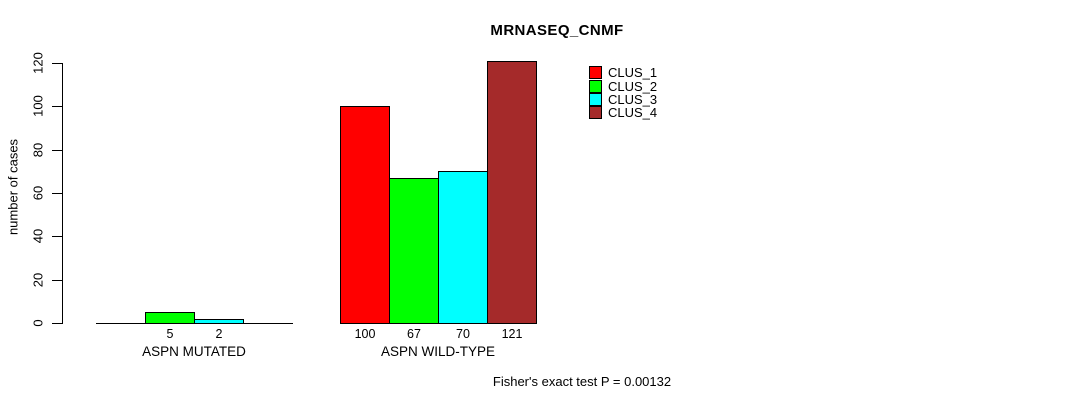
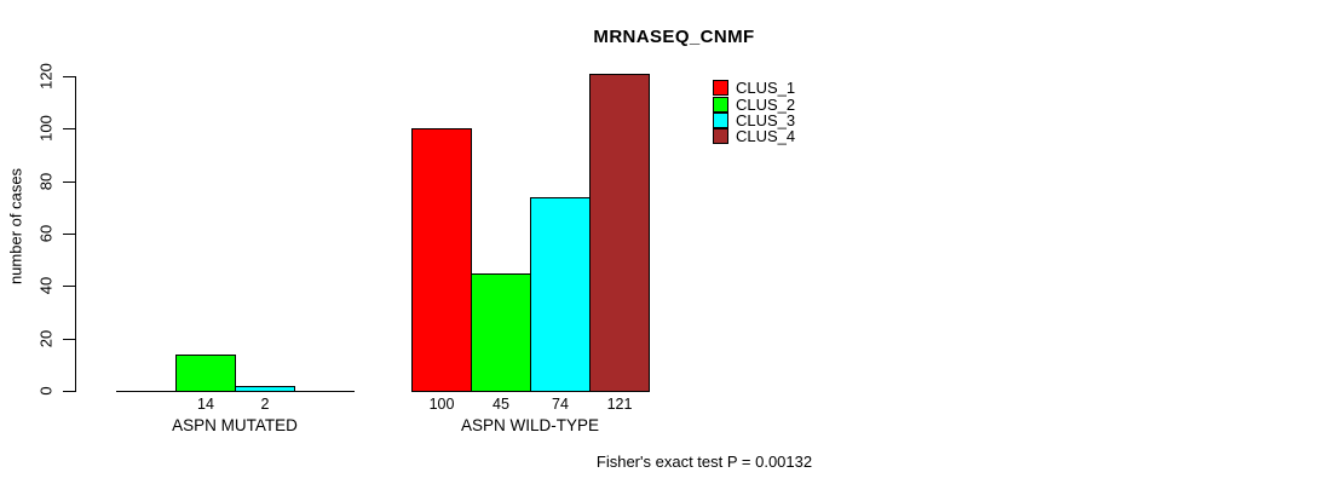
CLUS_2/ASPN MUTATED: 5 -> 14
CLUS_2/ASPN WILD-TYPE: 67 -> 45
CLUS_3/ASPN WILD-TYPE: 70 -> 74
